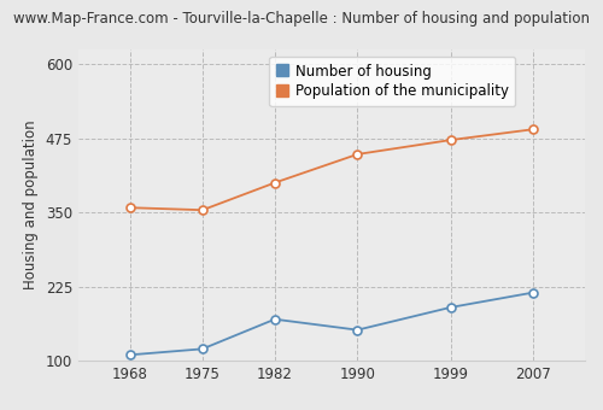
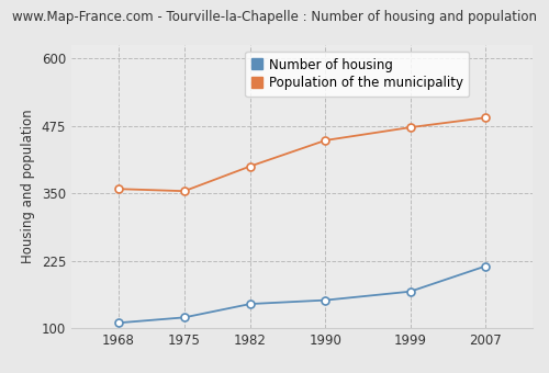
Number of housing/1982: 170 -> 145
Number of housing/1999: 190 -> 168
